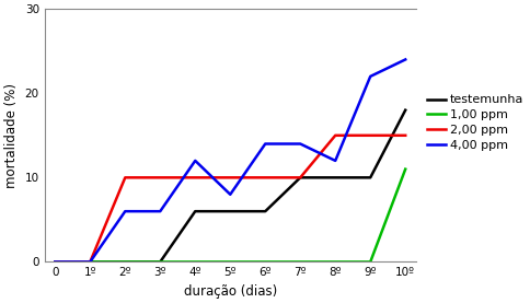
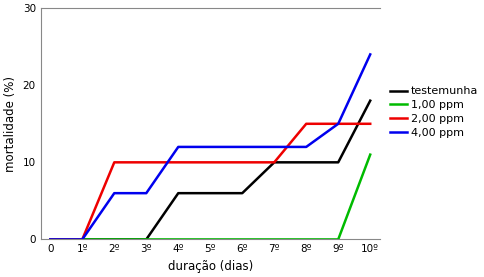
4,00 ppm/5º: 8 -> 12
4,00 ppm/6º: 14 -> 12
4,00 ppm/7º: 14 -> 12
4,00 ppm/9º: 22 -> 15
